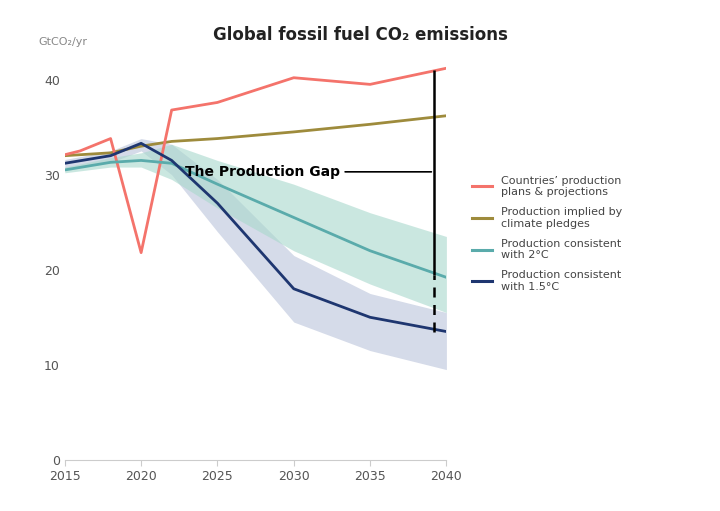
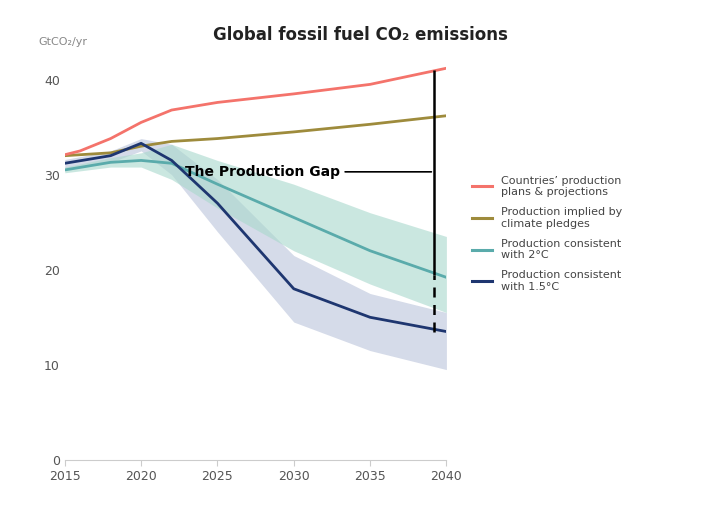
Countries’ production plans & projections/2020: 21.8 -> 35.5
Countries’ production plans & projections/2030: 40.2 -> 38.5
